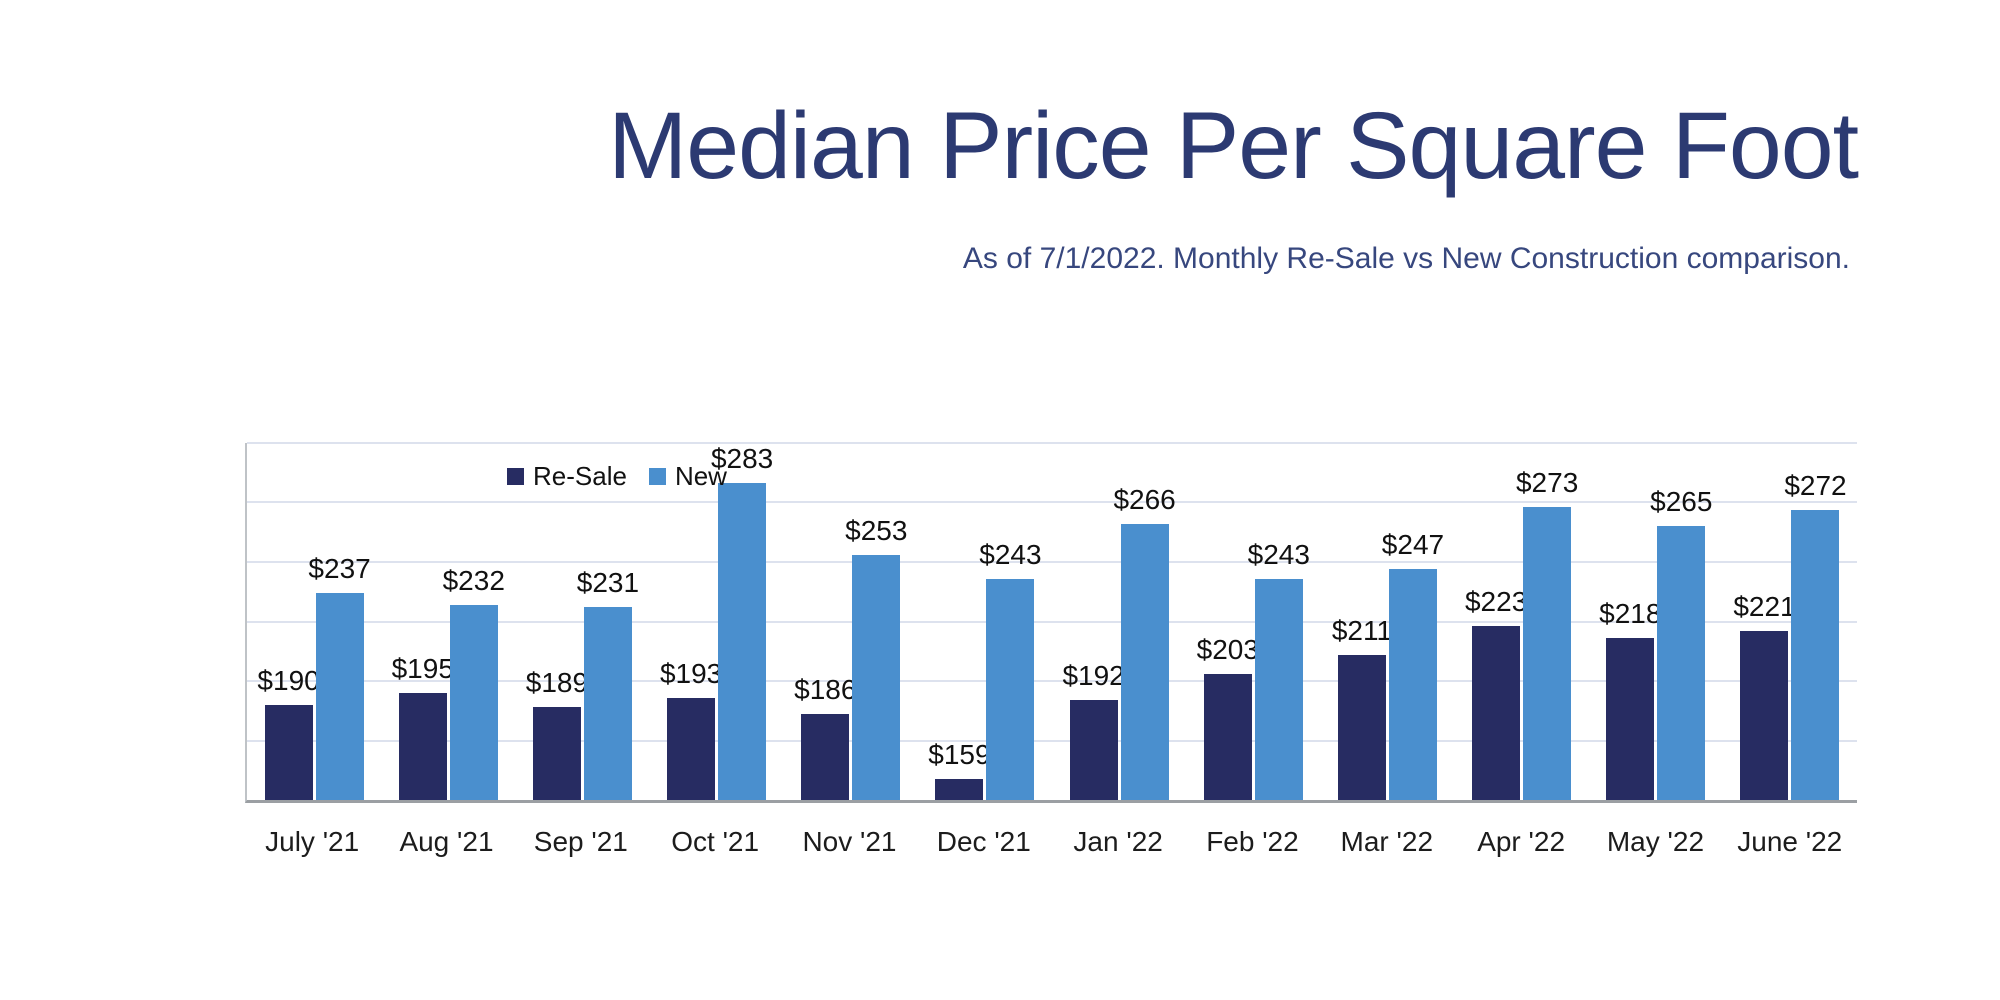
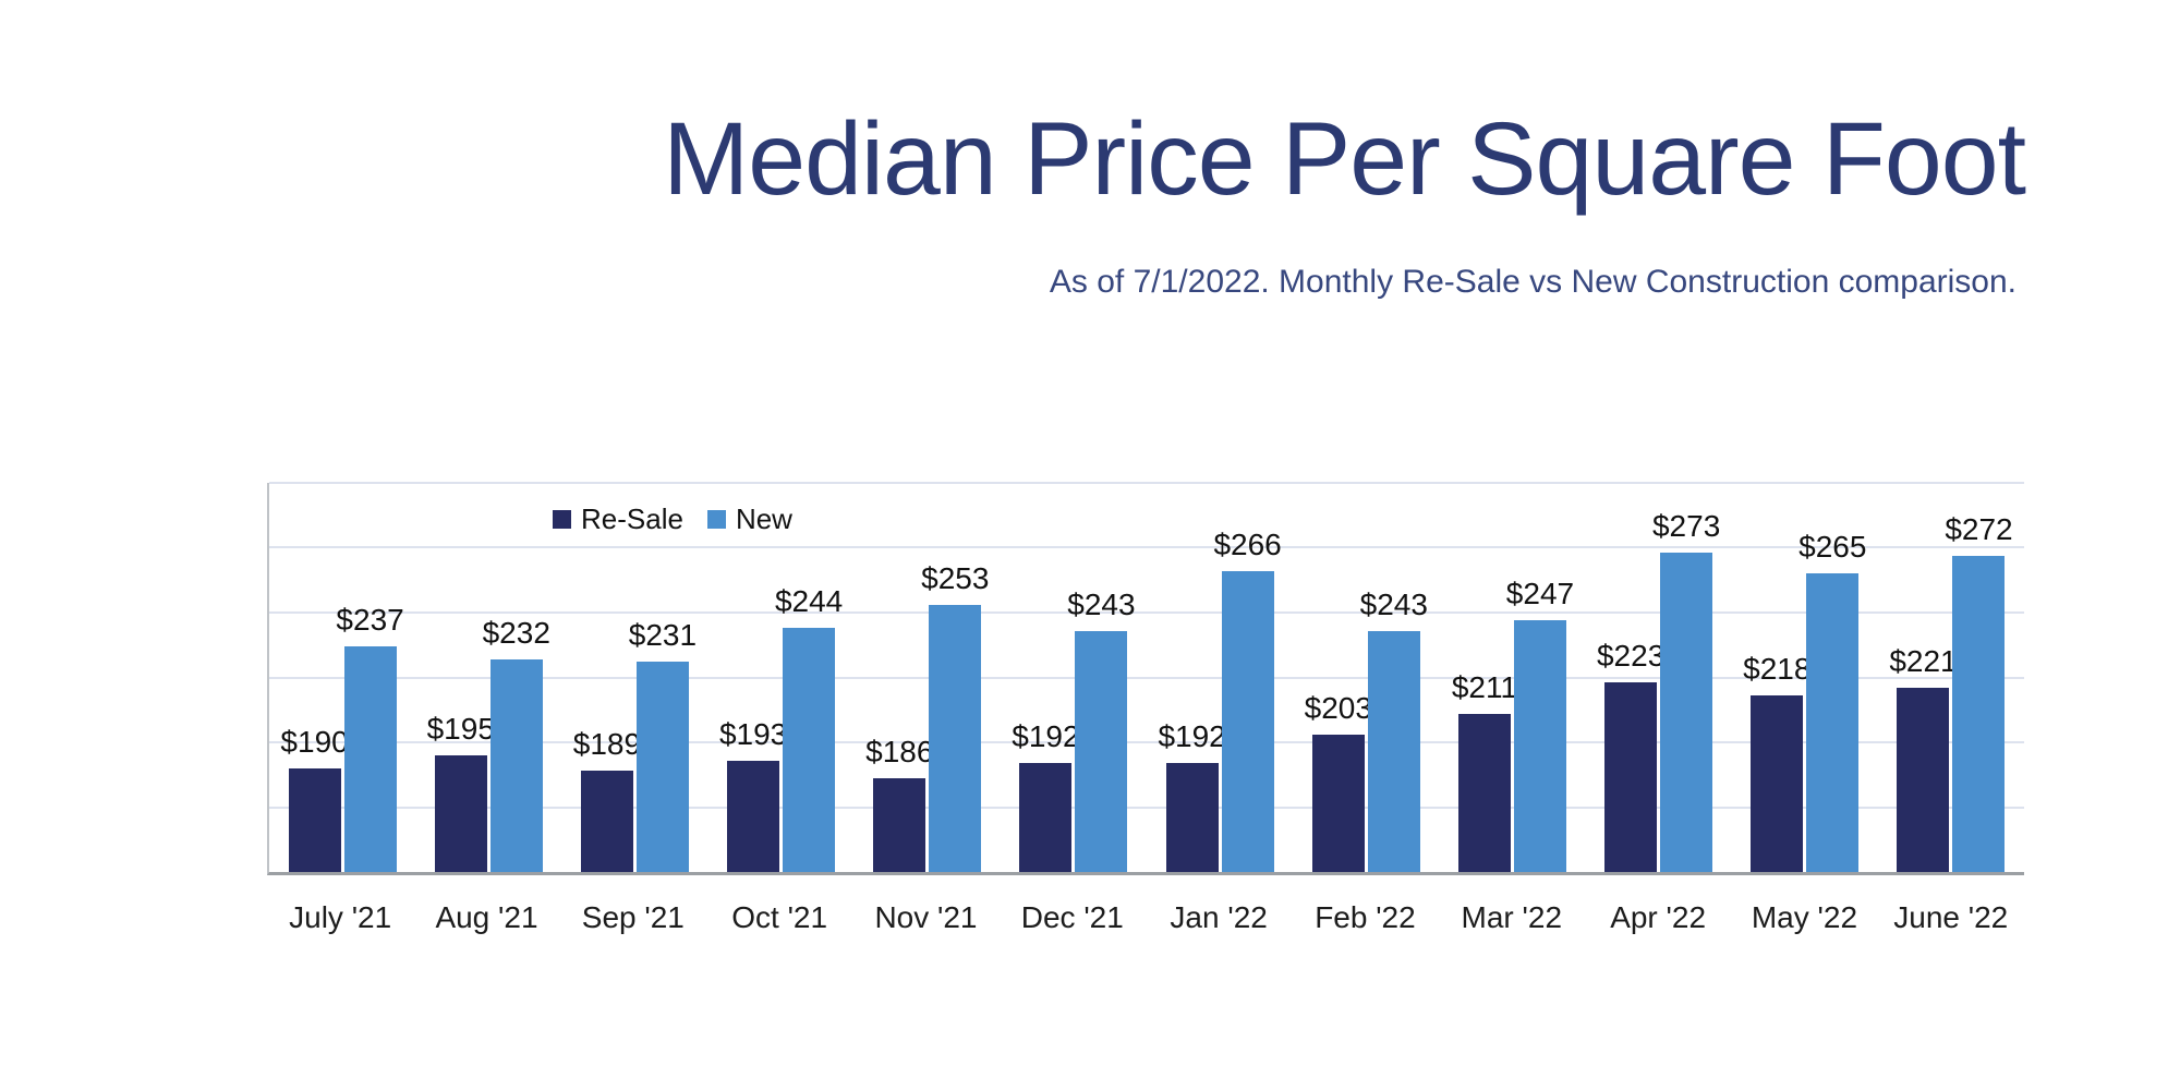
New/Oct '21: $283 -> $244
Re-Sale/Dec '21: $159 -> $192
